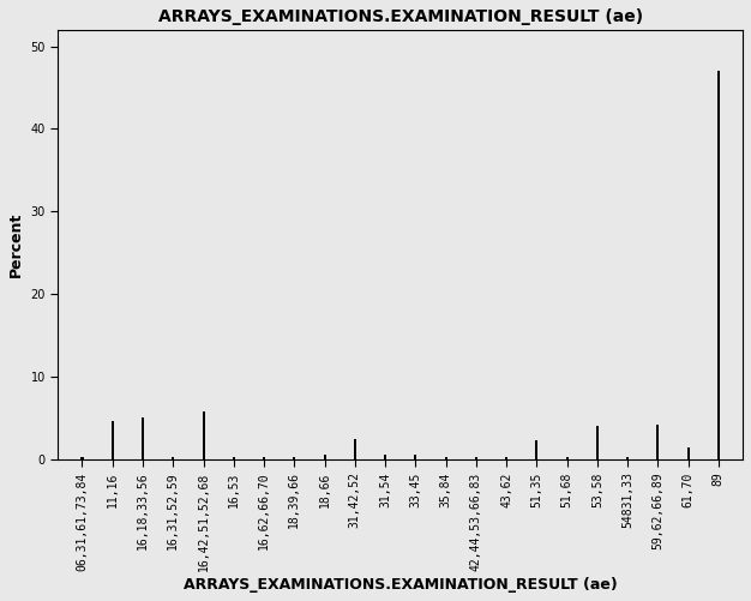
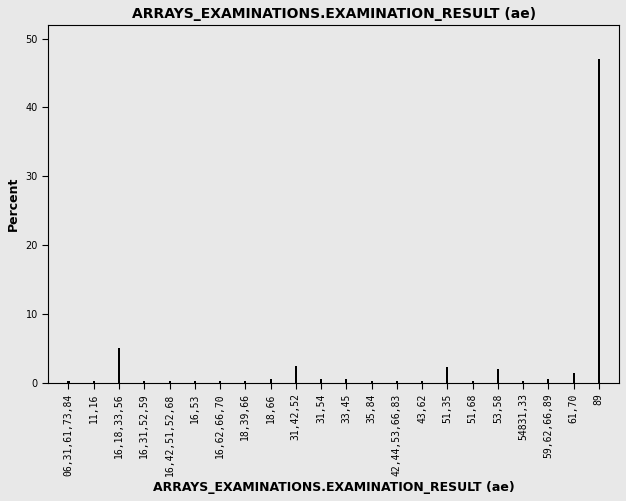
11,16: 4.6 -> 0.3
16,42,51,52,68: 5.8 -> 0.3
53,58: 4.0 -> 2.0
59,62,66,89: 4.2 -> 0.5
